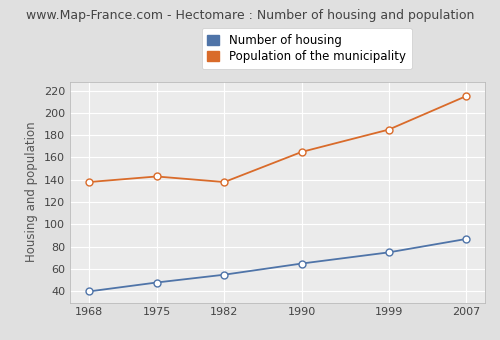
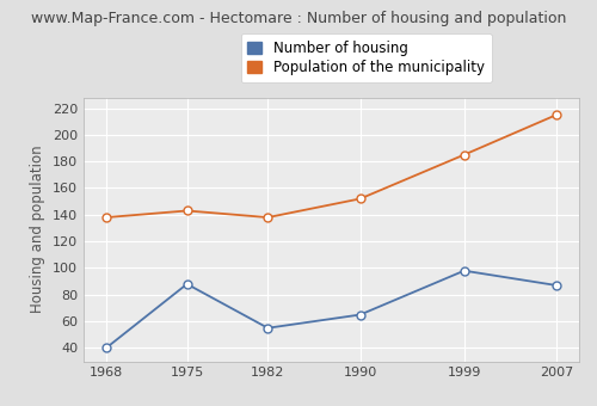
Number of housing/1975: 48 -> 88
Population of the municipality/1990: 165 -> 152
Number of housing/1999: 75 -> 98
